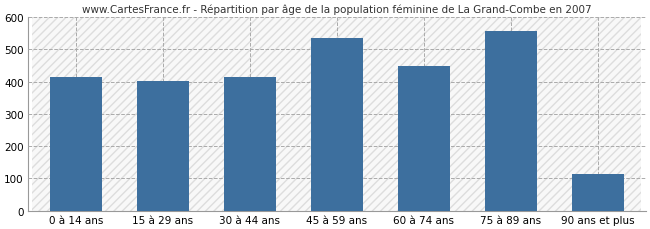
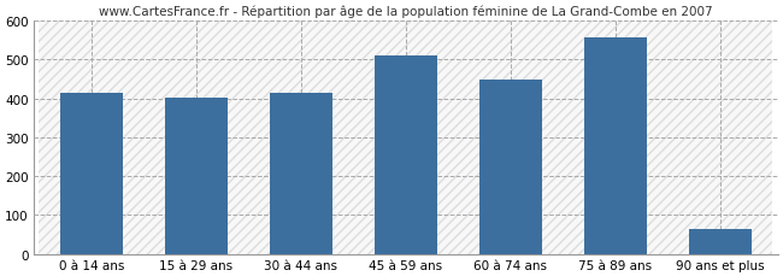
45 à 59 ans: 535 -> 511
90 ans et plus: 115 -> 65
